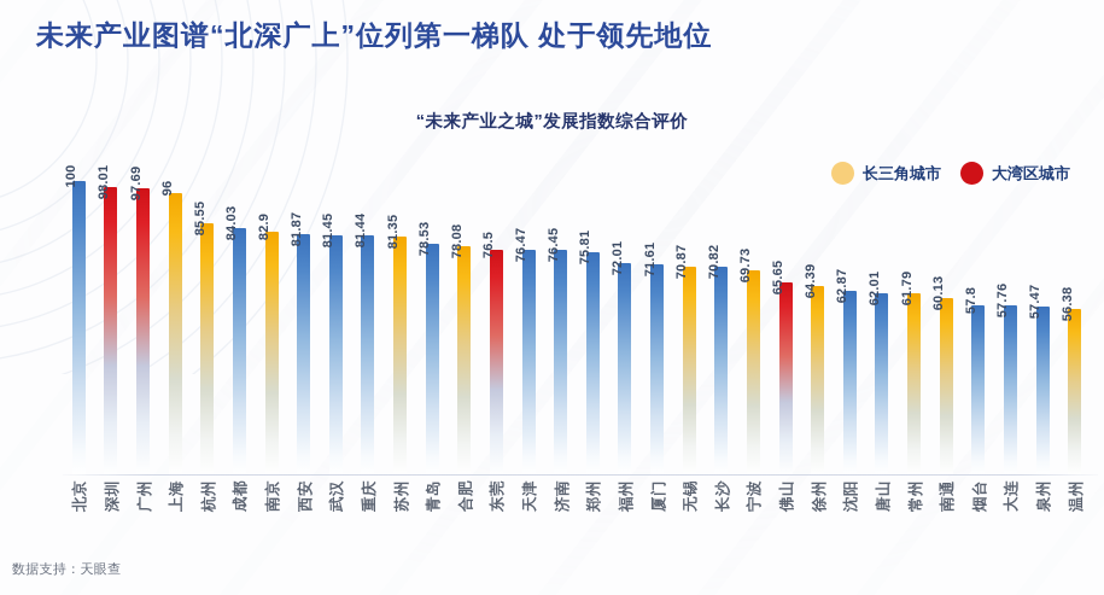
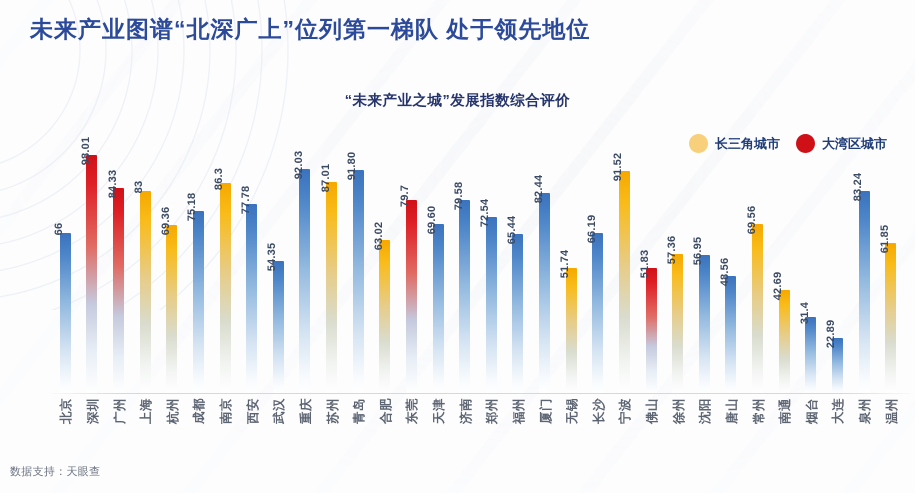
北京: 100 -> 66
广州: 97.69 -> 84.33
上海: 96 -> 83
杭州: 85.55 -> 69.36
成都: 84.03 -> 75.18
南京: 82.9 -> 86.3
西安: 81.87 -> 77.78
武汉: 81.45 -> 54.35
重庆: 81.44 -> 92.03
苏州: 81.35 -> 87.01
青岛: 78.53 -> 91.80
合肥: 78.08 -> 63.02
东莞: 76.5 -> 79.7
天津: 76.47 -> 69.60
济南: 76.45 -> 79.58
郑州: 75.81 -> 72.54
福州: 72.01 -> 65.44
厦门: 71.61 -> 82.44
无锡: 70.87 -> 51.74
长沙: 70.82 -> 66.19
宁波: 69.73 -> 91.52
佛山: 65.65 -> 51.83
徐州: 64.39 -> 57.36
沈阳: 62.87 -> 56.95
唐山: 62.01 -> 48.56
常州: 61.79 -> 69.56
南通: 60.13 -> 42.69
烟台: 57.8 -> 31.4
大连: 57.76 -> 22.89
泉州: 57.47 -> 83.24
温州: 56.38 -> 61.85
